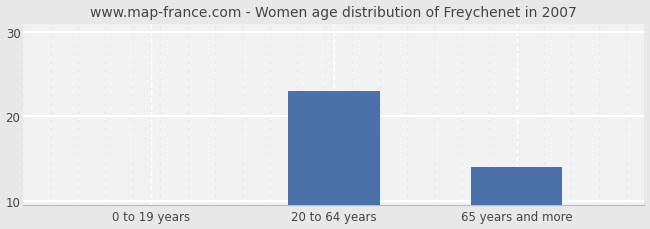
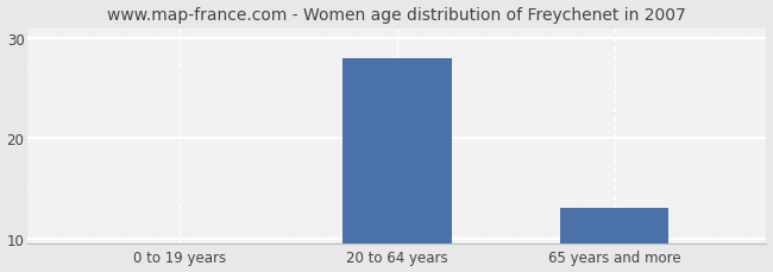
20 to 64 years: 23 -> 28
65 years and more: 14 -> 13
